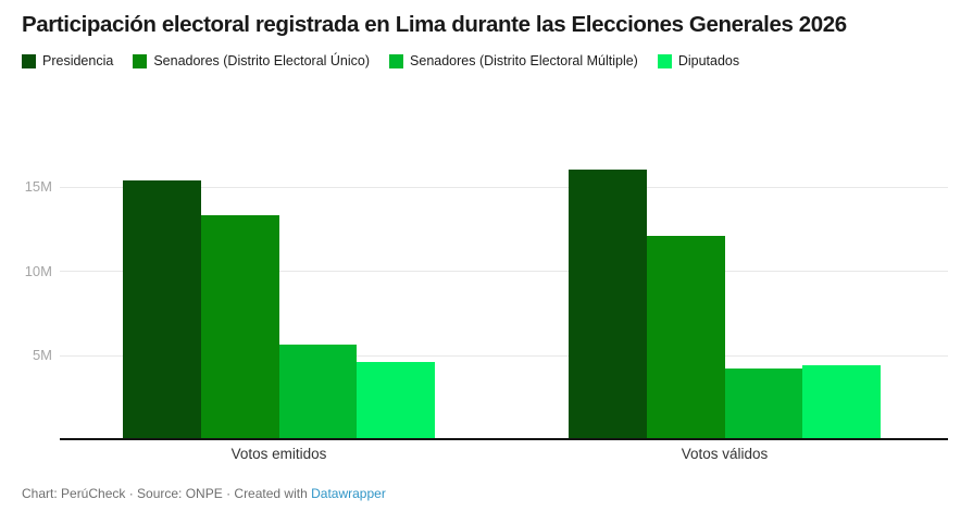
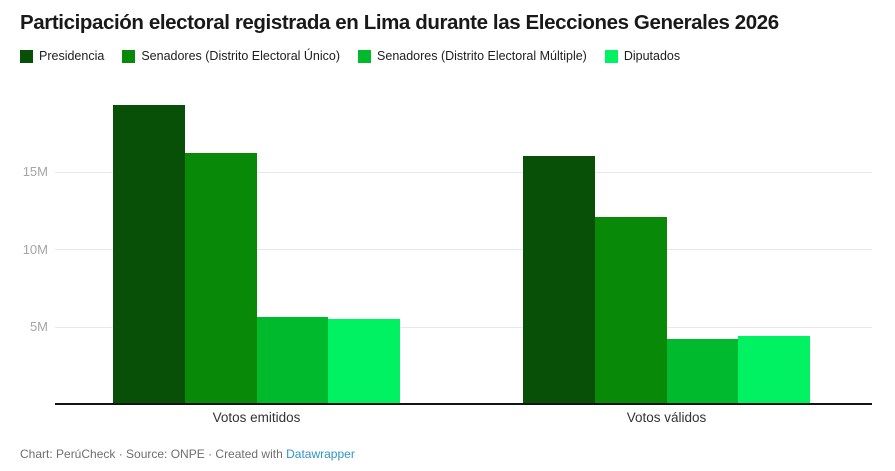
Presidencia/Votos emitidos: 15.4M -> 19.3M
Senadores (Distrito Electoral Único)/Votos emitidos: 13.3M -> 16.2M
Diputados/Votos emitidos: 4.6M -> 5.5M
